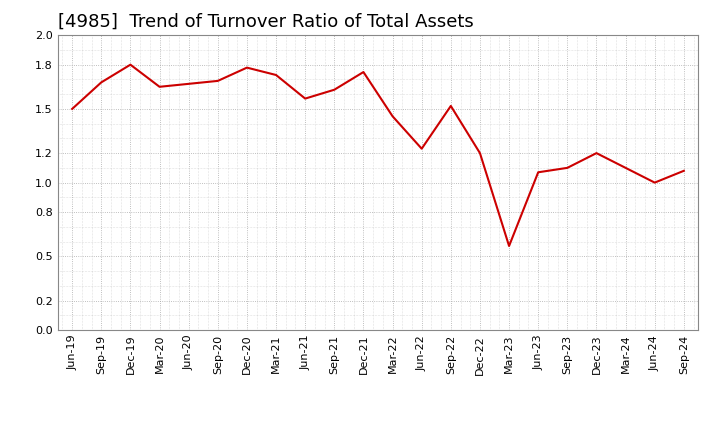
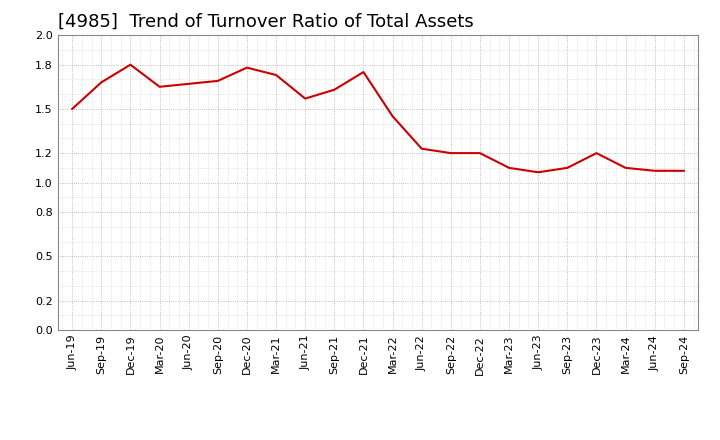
Sep-22: 1.52 -> 1.20
Mar-23: 0.57 -> 1.10
Jun-24: 1.00 -> 1.08
